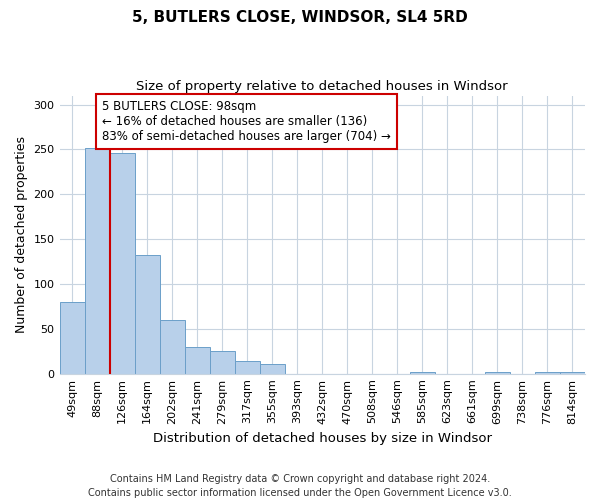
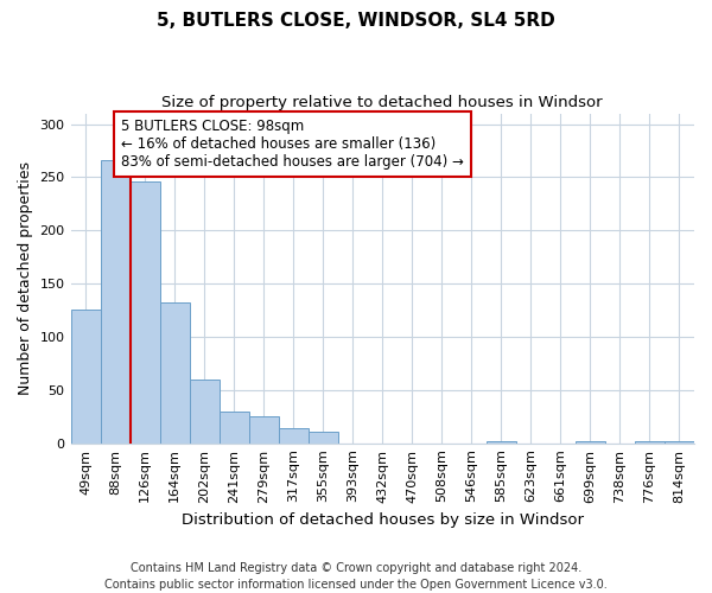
49sqm: 80 -> 126
88sqm: 251 -> 266
